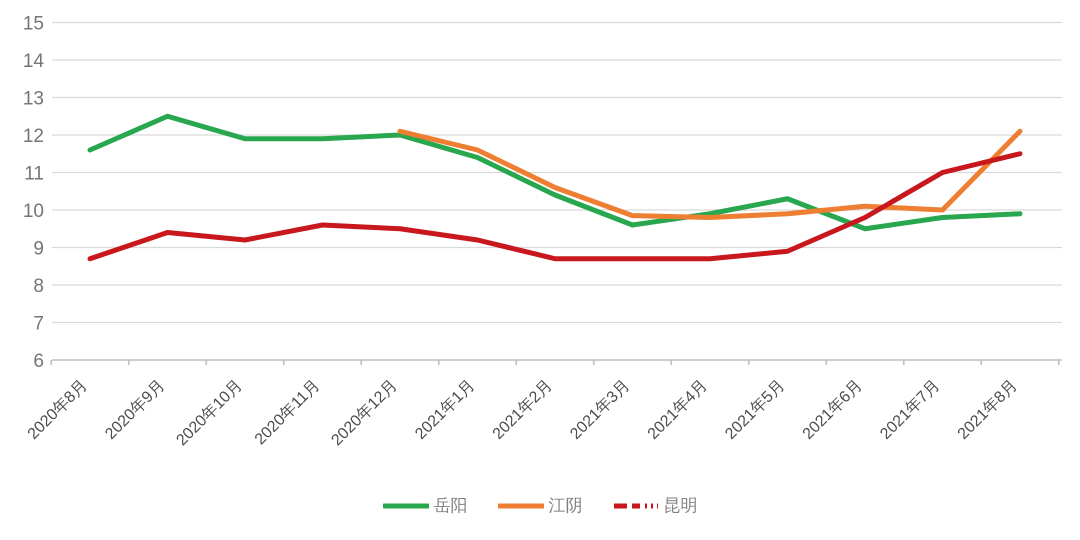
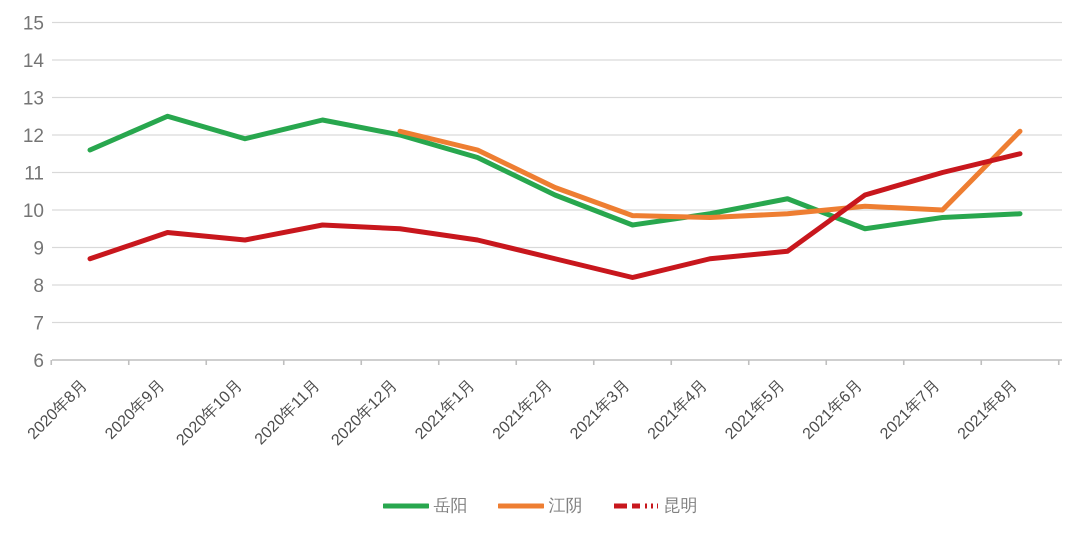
岳阳/2020年11月: 11.9 -> 12.4
昆明/2021年3月: 8.7 -> 8.2
昆明/2021年6月: 9.8 -> 10.4
